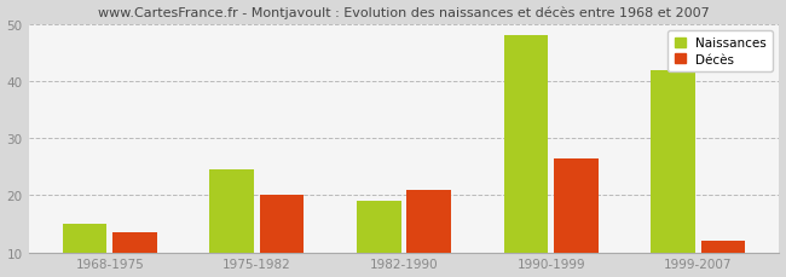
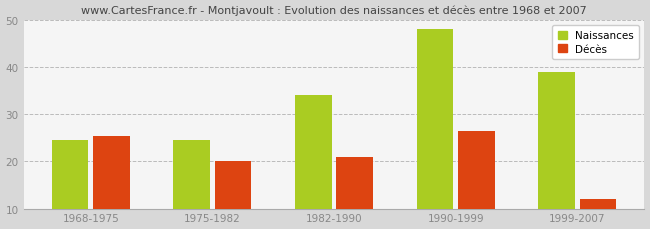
Naissances/1968-1975: 15.0 -> 24.5
Décès/1968-1975: 13.5 -> 25.5
Naissances/1982-1990: 19.0 -> 34.0
Naissances/1999-2007: 42.0 -> 39.0
